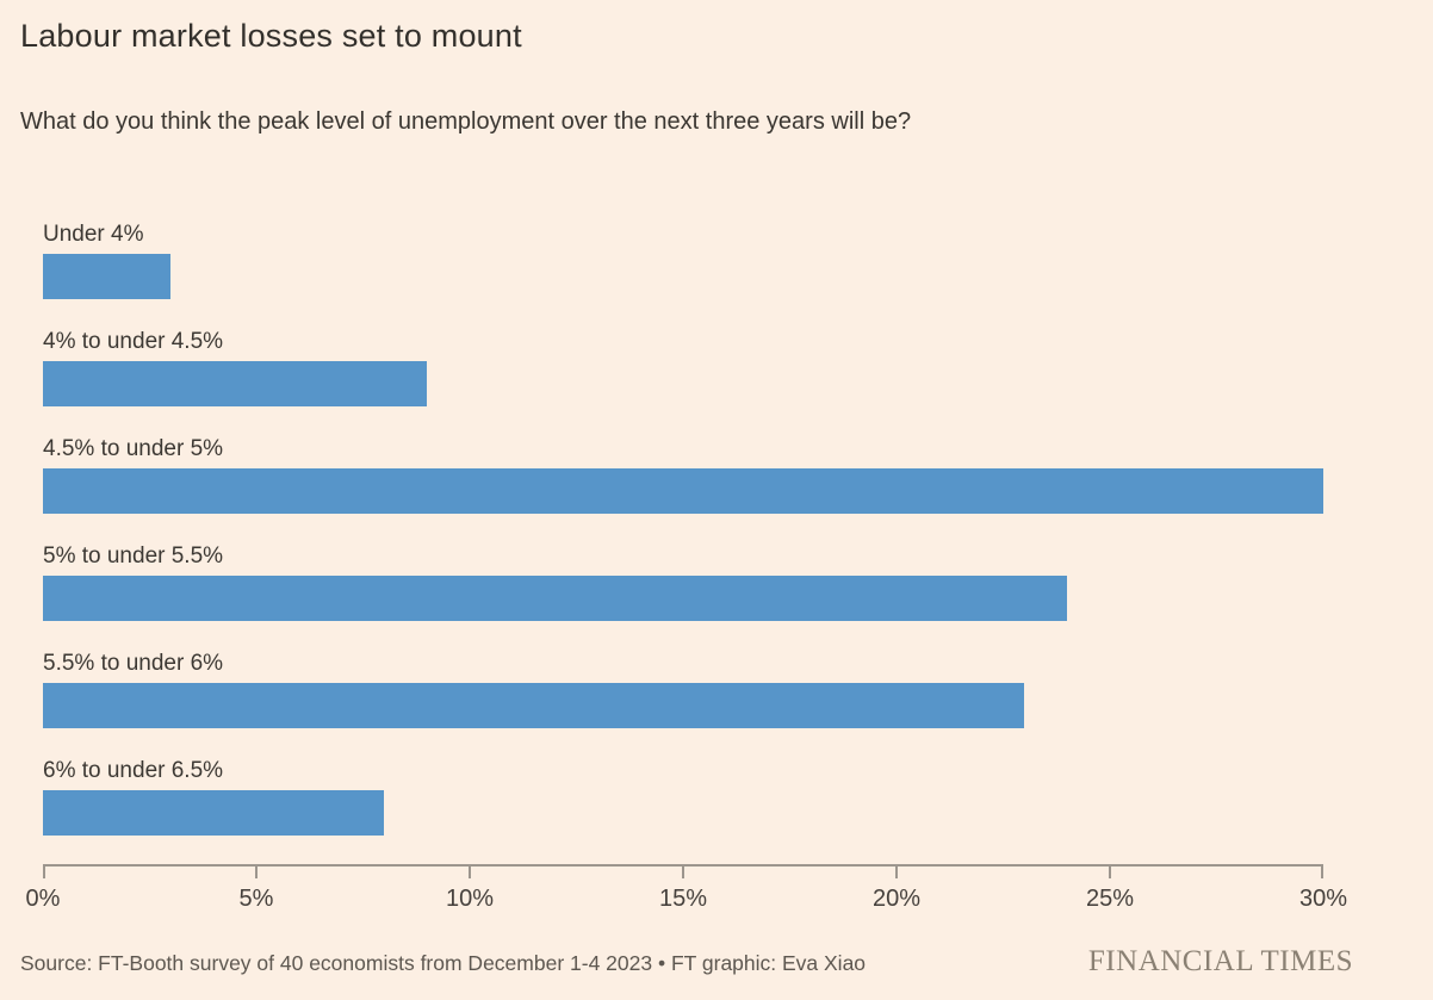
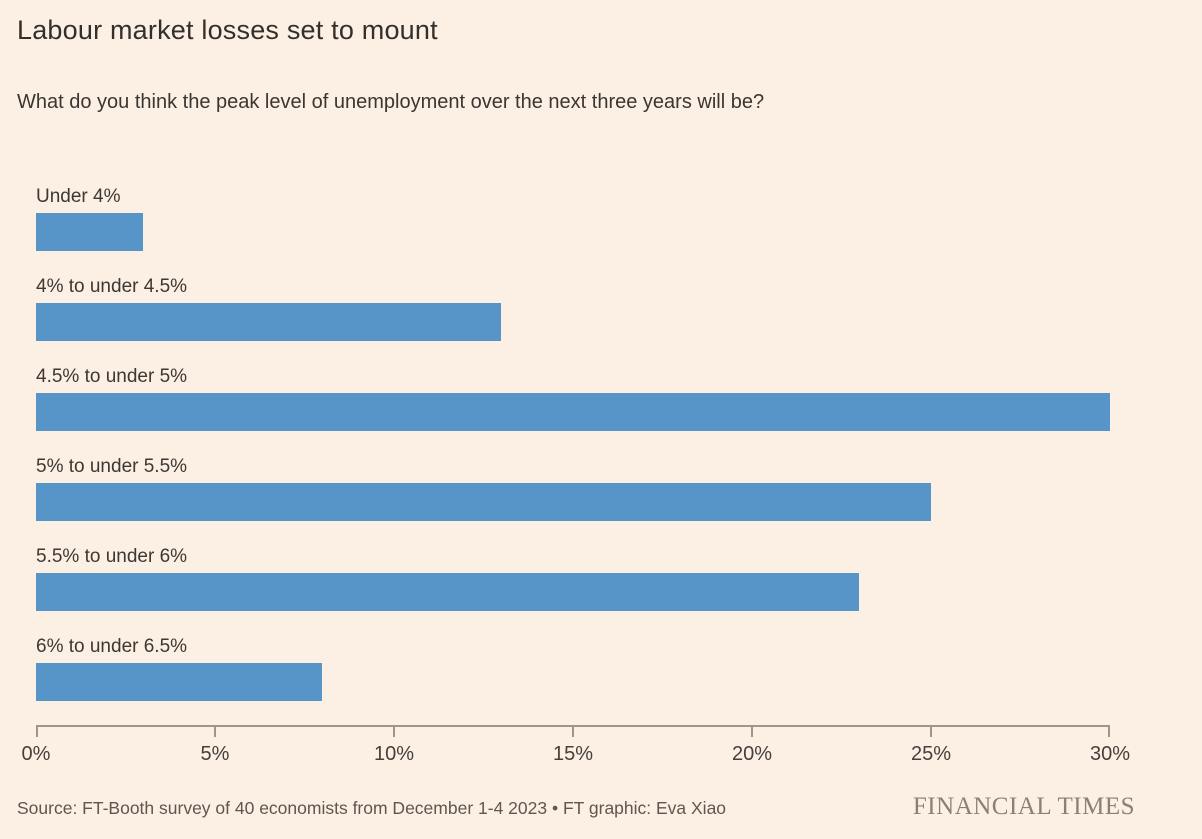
4% to under 4.5%: 9% -> 13%
5% to under 5.5%: 24% -> 25%
